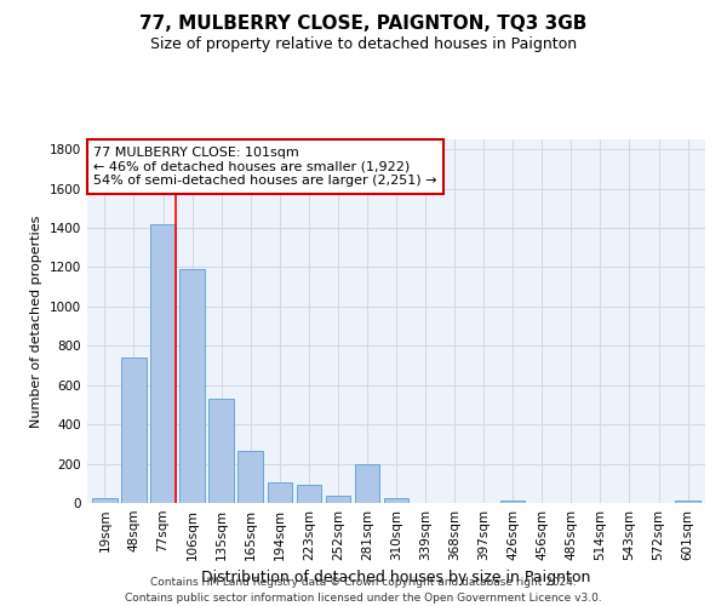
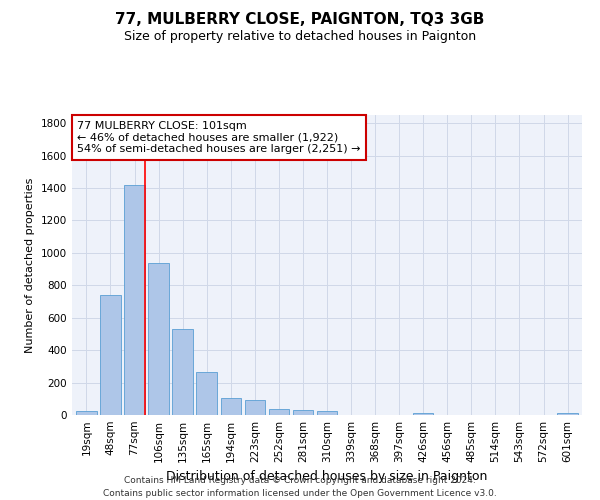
106sqm: 1190 -> 940
281sqm: 200 -> 30
